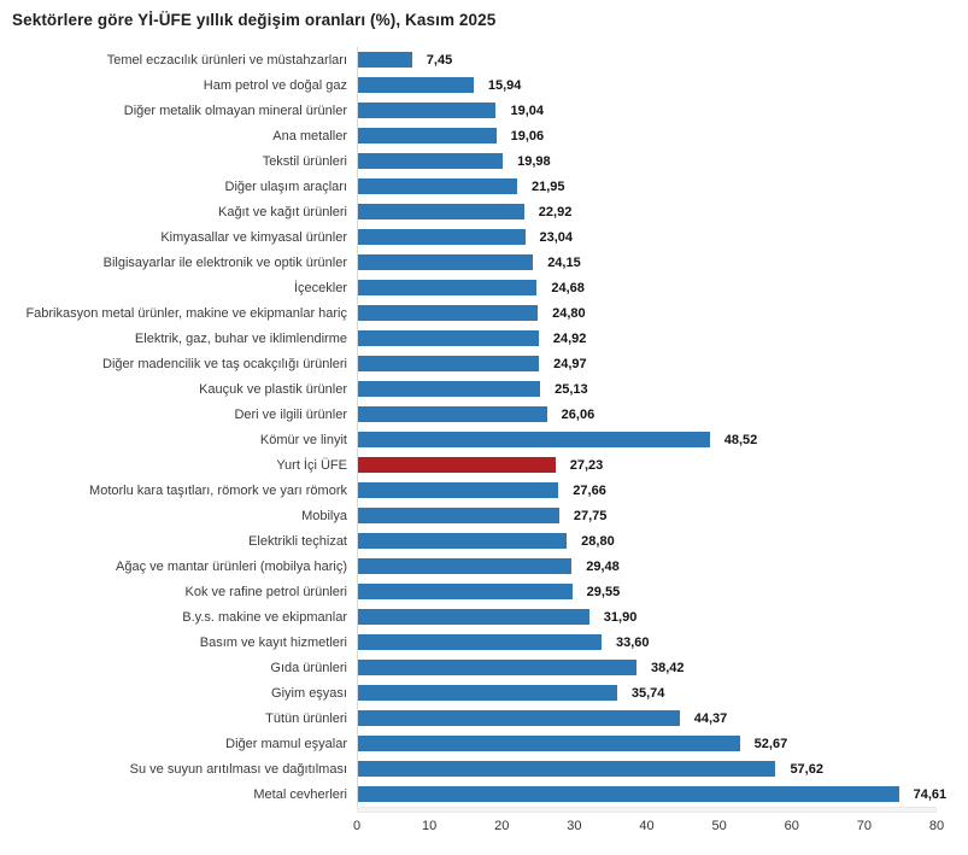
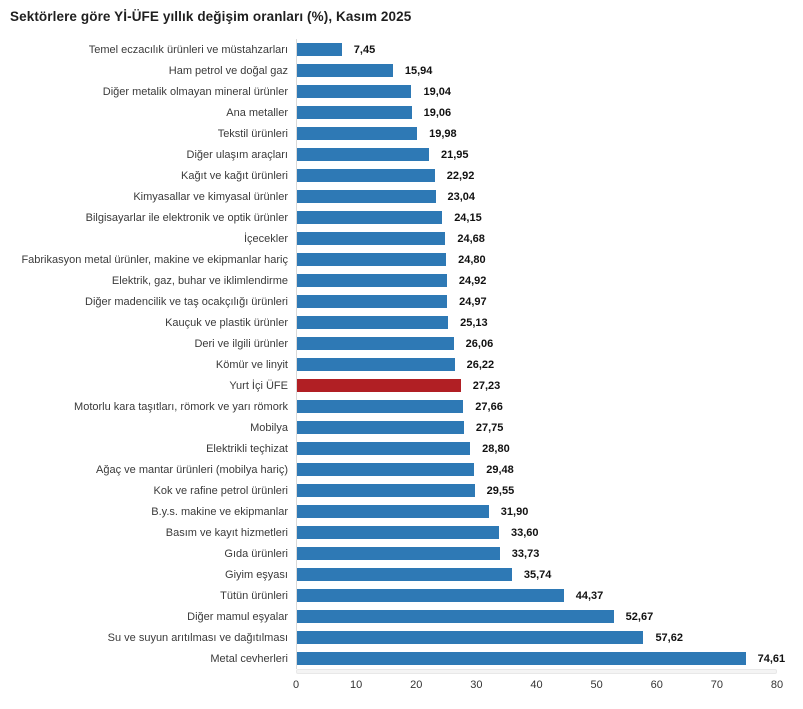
Kömür ve linyit: 48,52 -> 26,22
Gıda ürünleri: 38,42 -> 33,73
